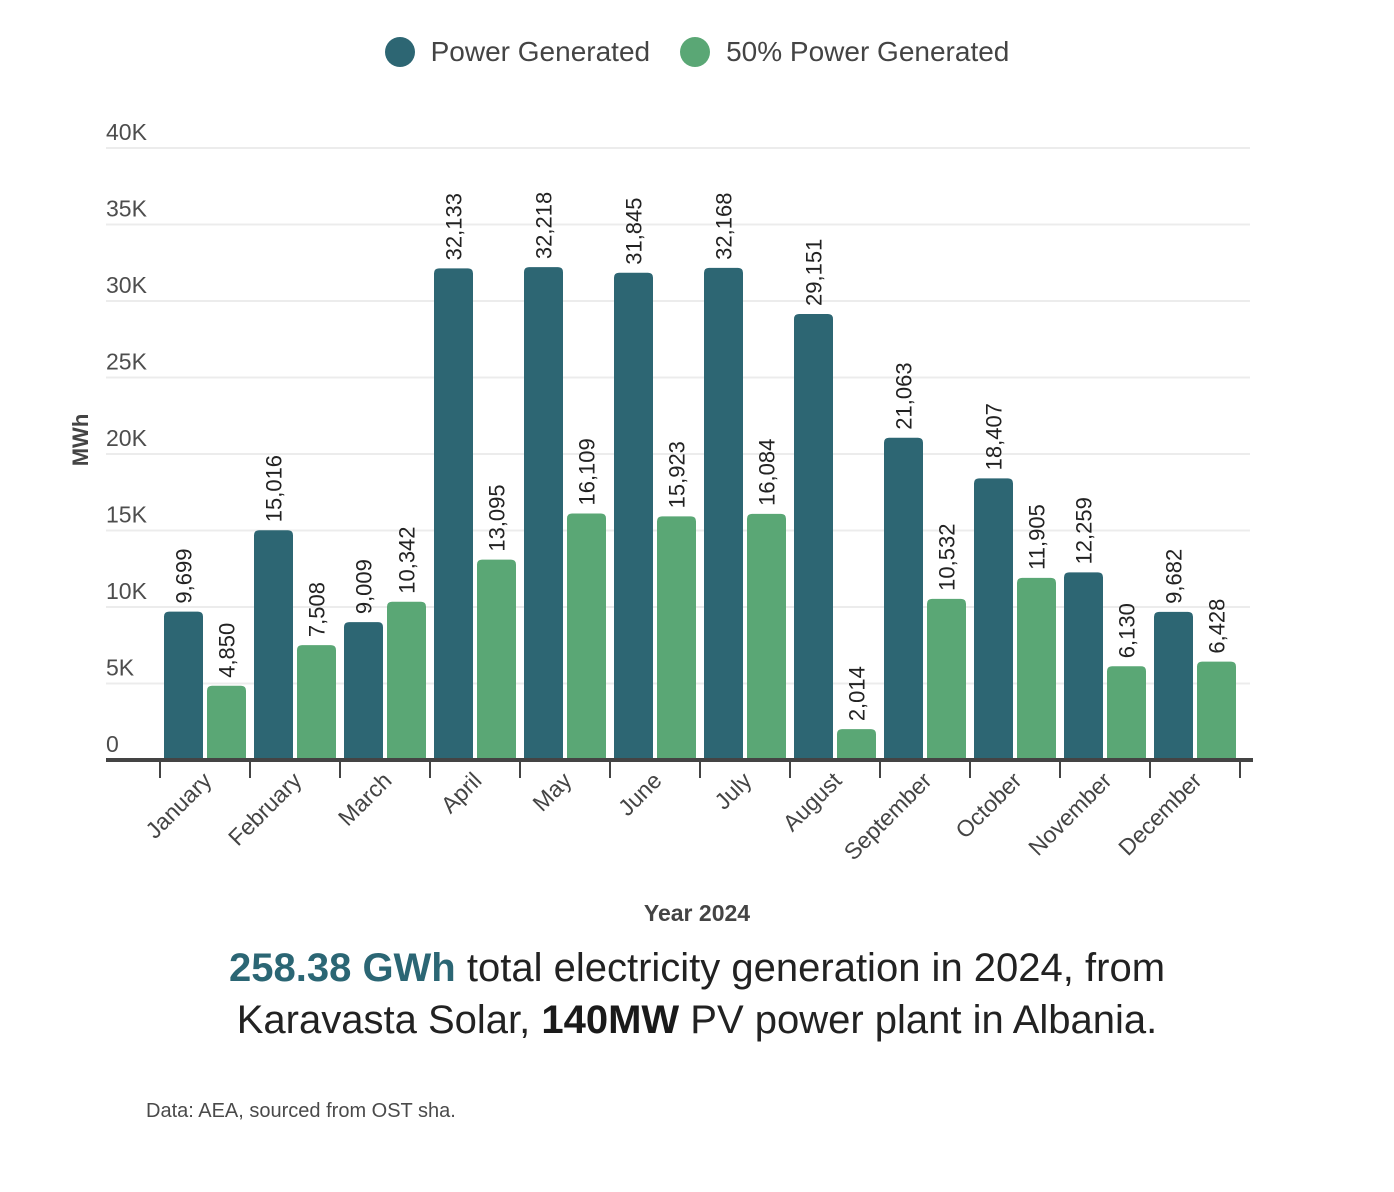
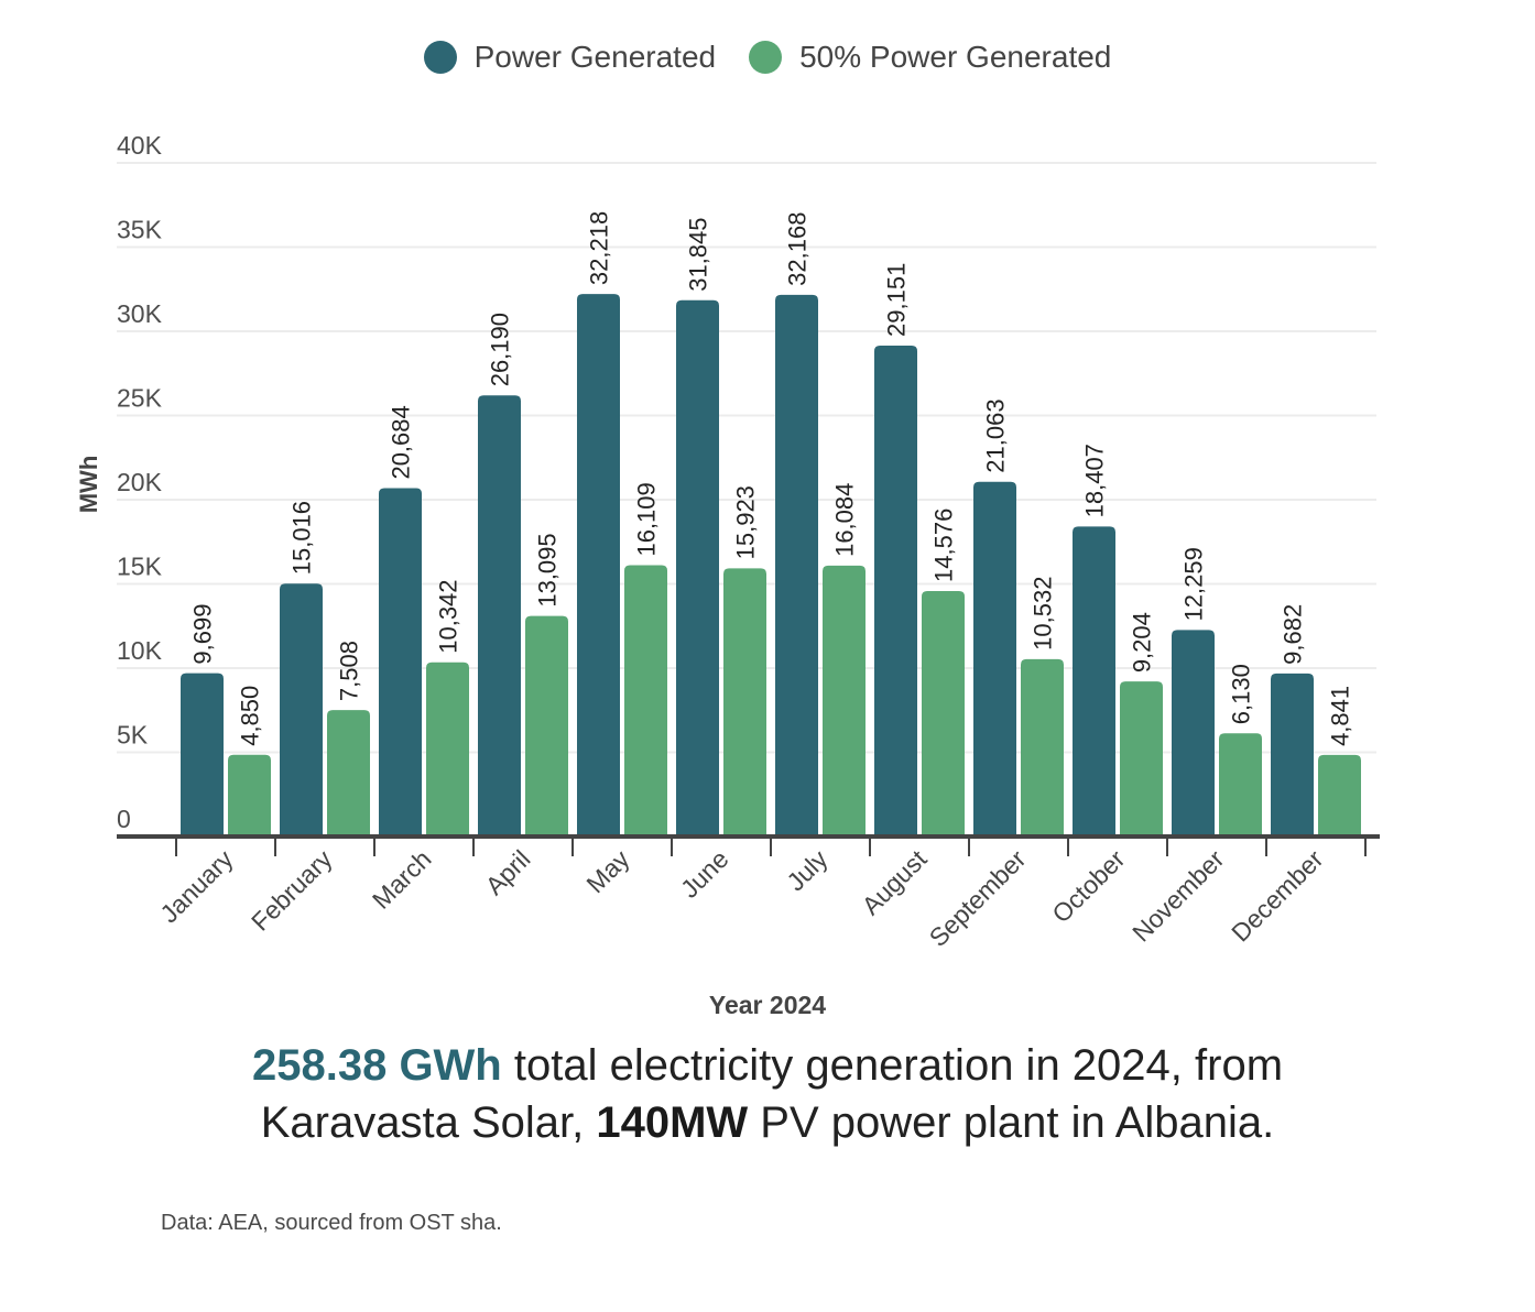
Power Generated/March: 9,009 -> 20,684
Power Generated/April: 32,133 -> 26,190
50% Power Generated/August: 2,014 -> 14,576
50% Power Generated/October: 11,905 -> 9,204
50% Power Generated/December: 6,428 -> 4,841
